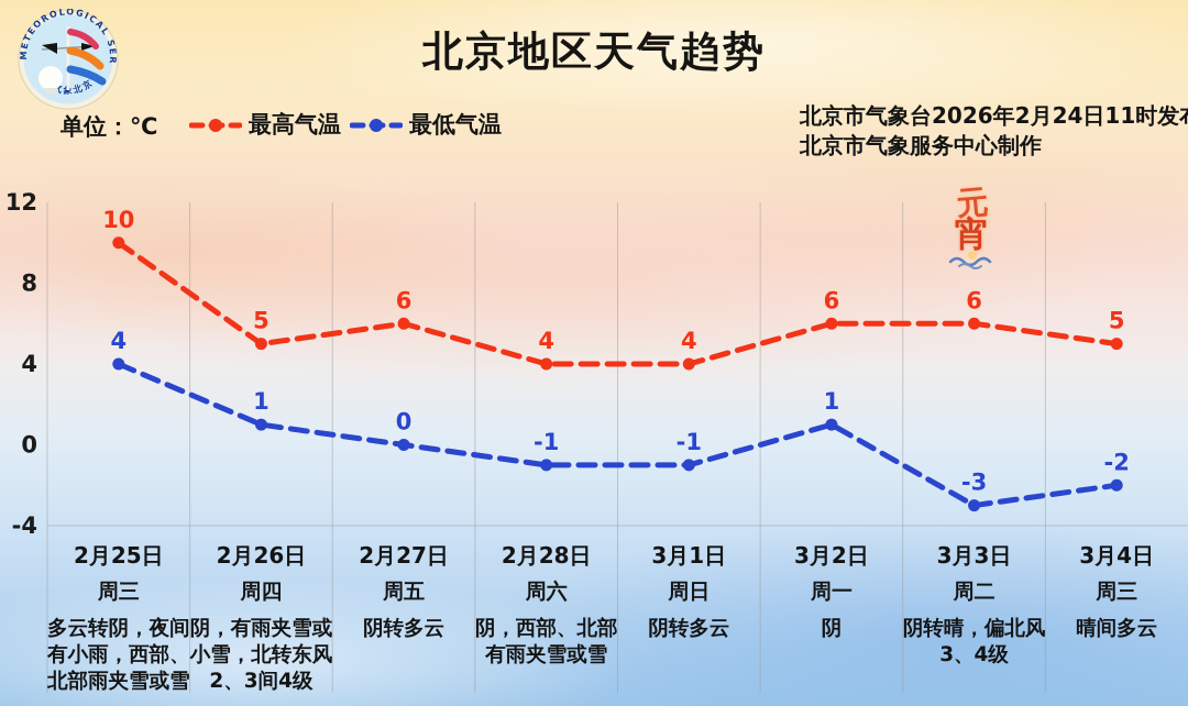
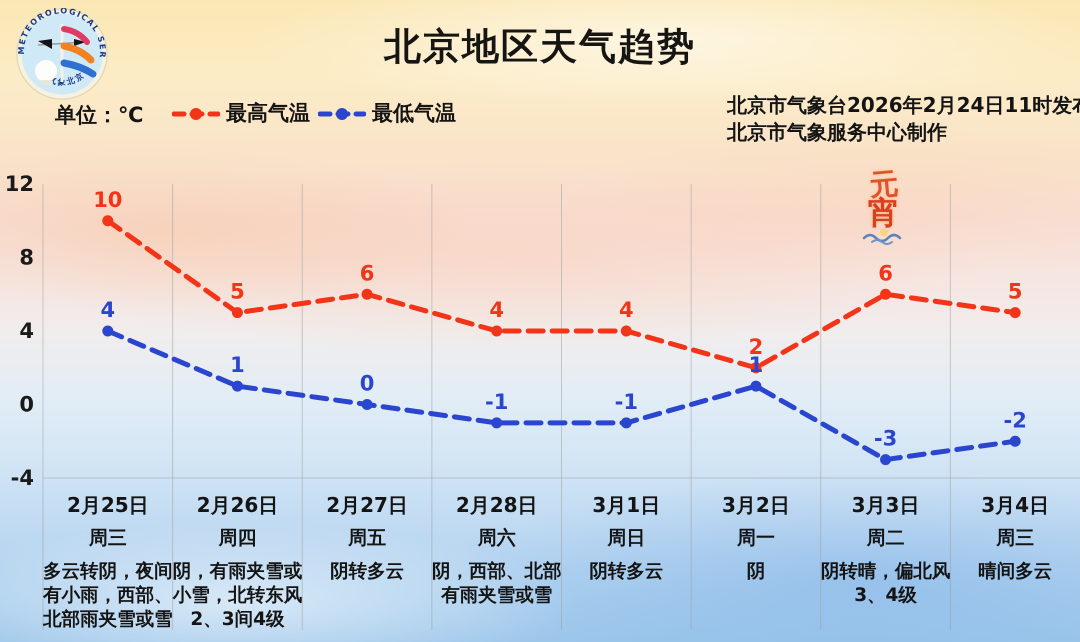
最高气温/3月2日: 6 -> 2
